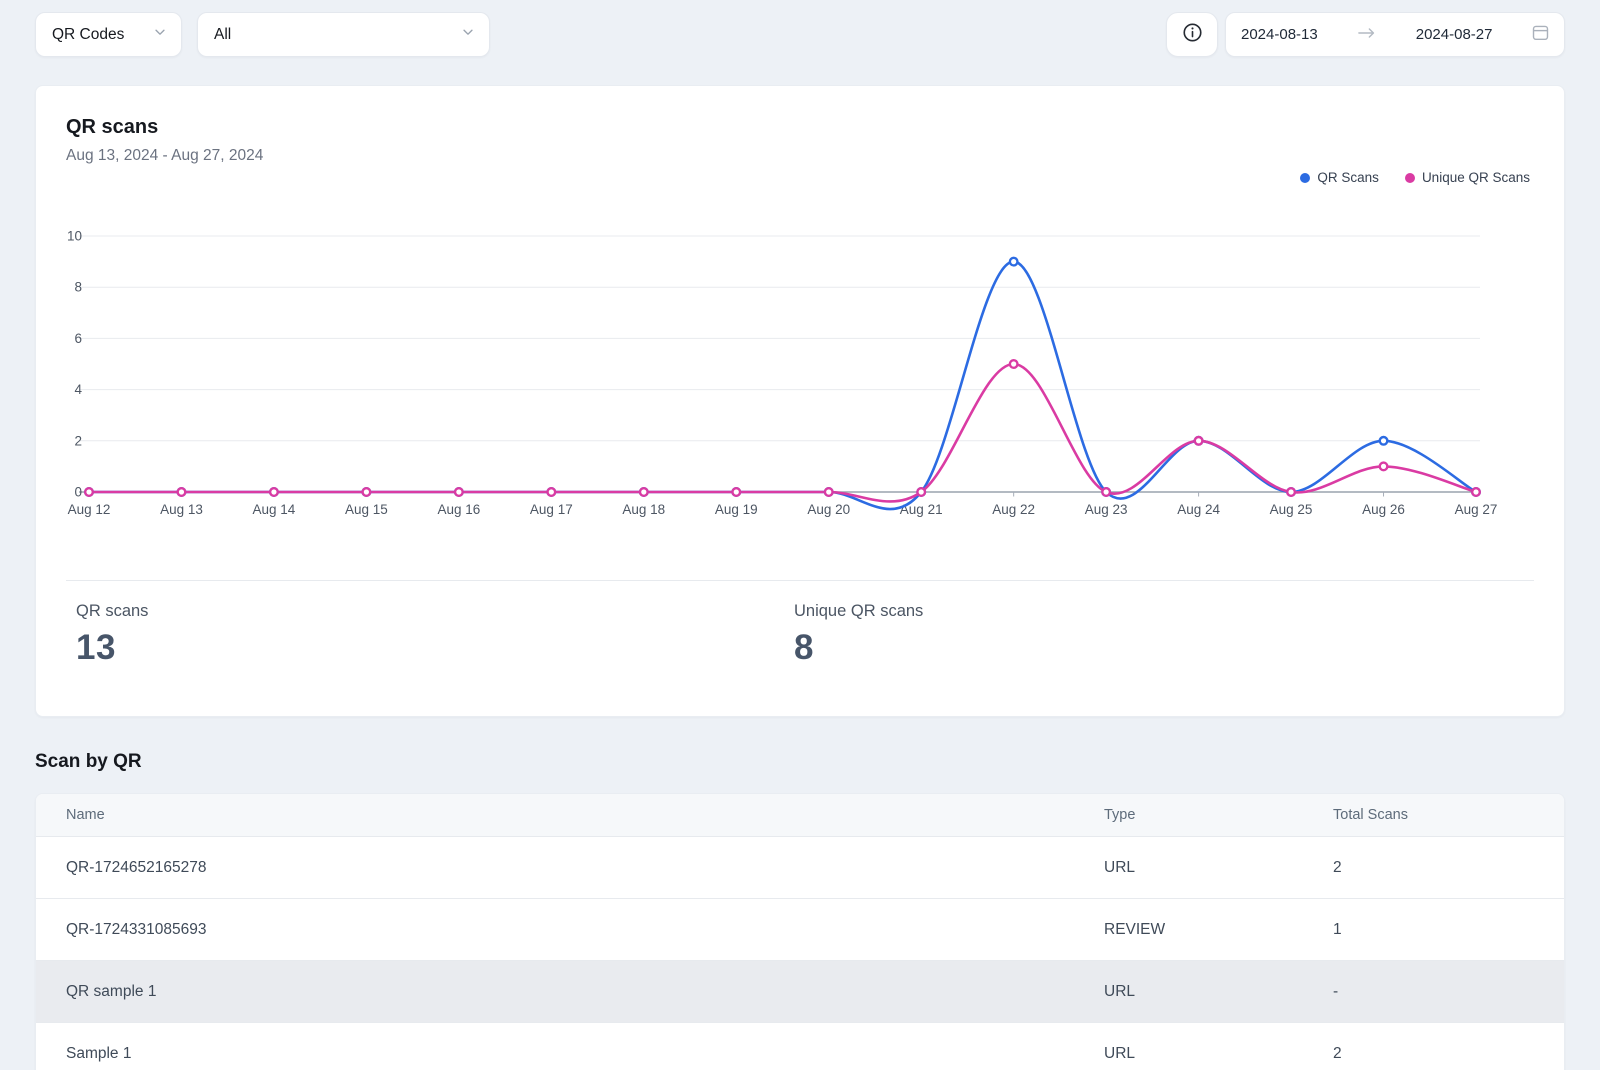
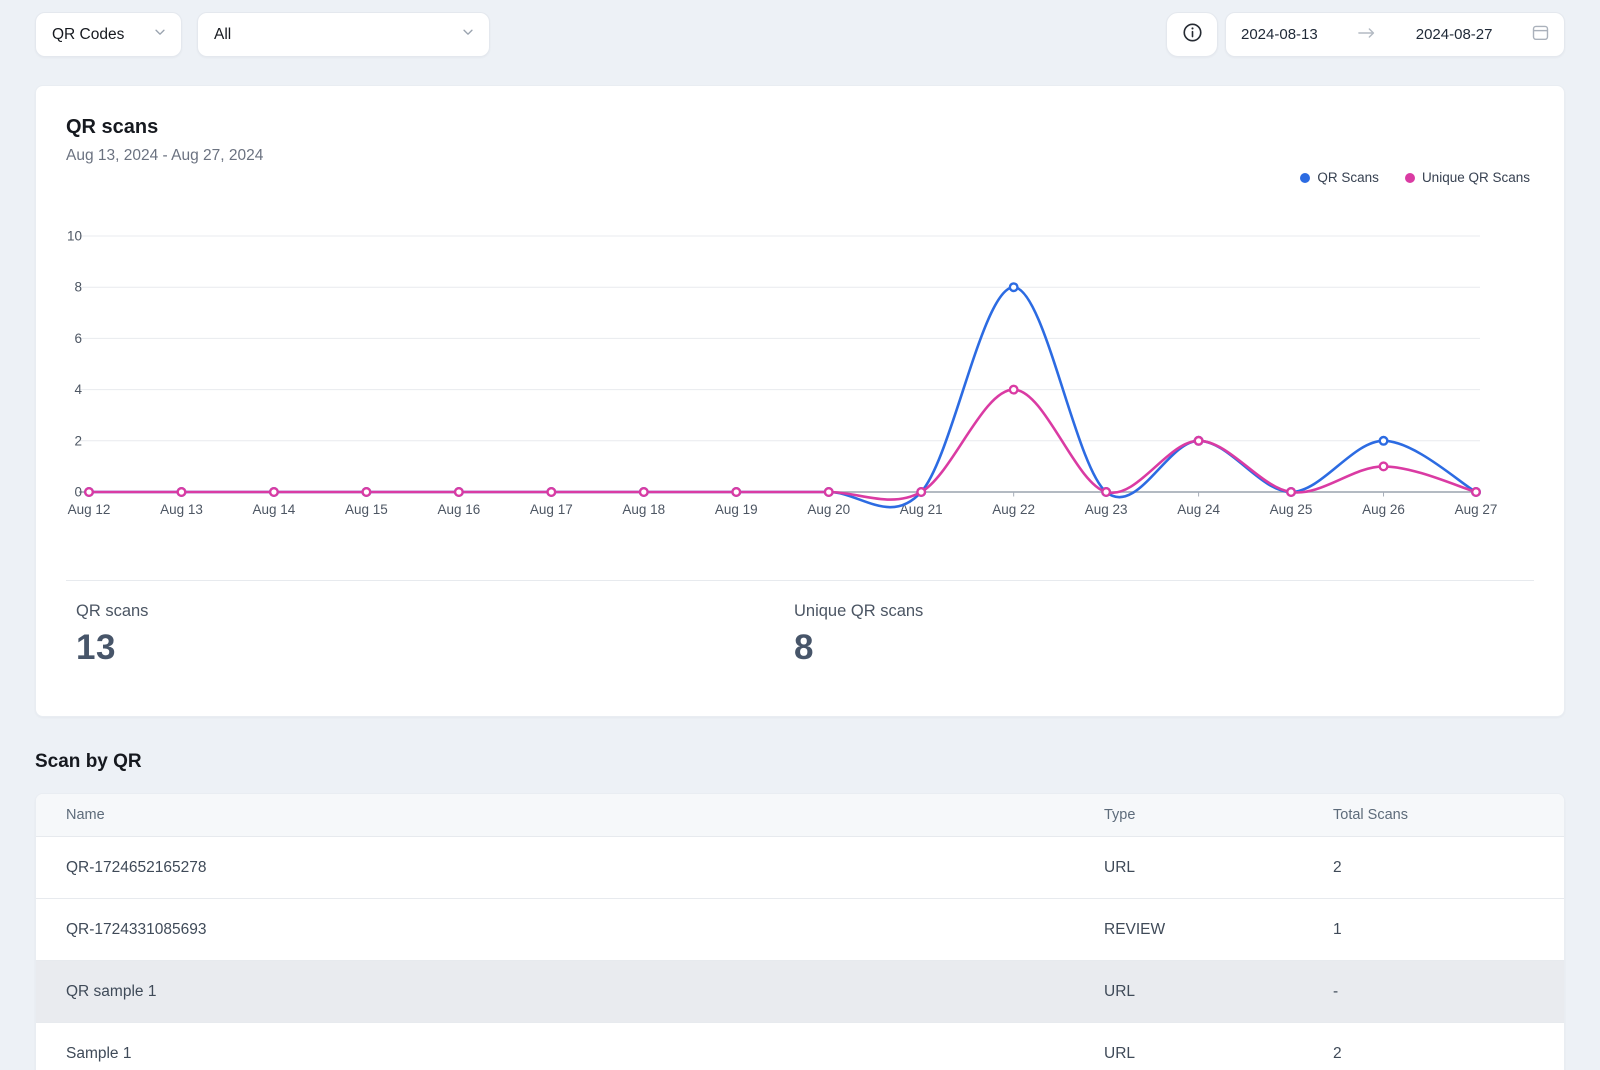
QR Scans/Aug 22: 9 -> 8
Unique QR Scans/Aug 22: 5 -> 4
